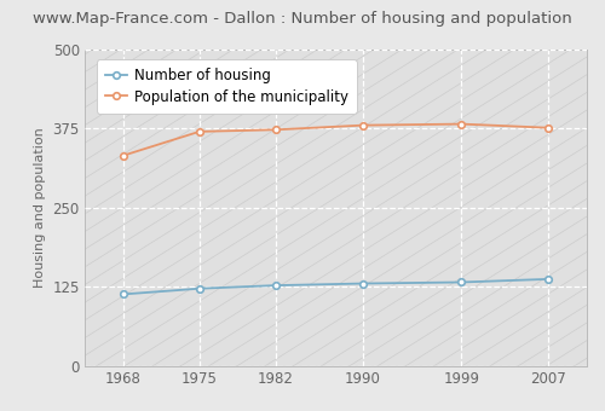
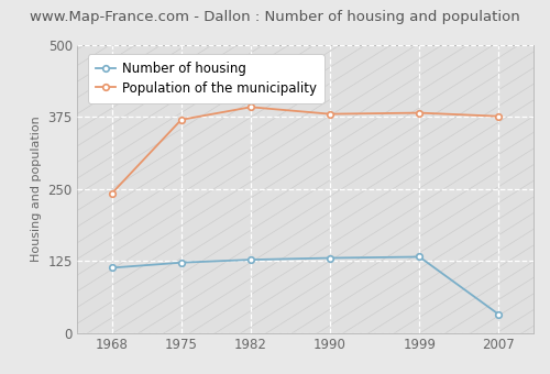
Population of the municipality/1968: 332 -> 242
Population of the municipality/1982: 373 -> 392
Number of housing/2007: 137 -> 32
